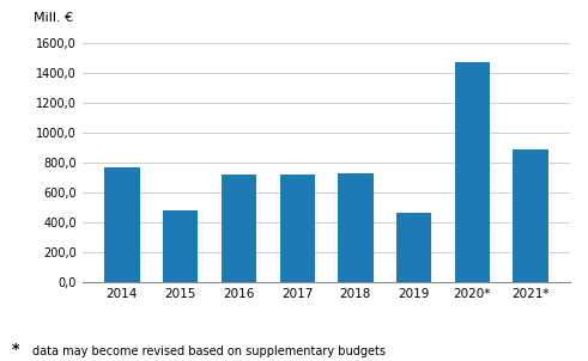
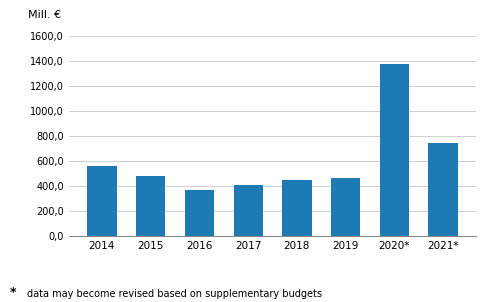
2014: 770 -> 560
2016: 720 -> 360
2017: 720 -> 410
2018: 730 -> 450
2020*: 1470 -> 1380
2021*: 890 -> 740
